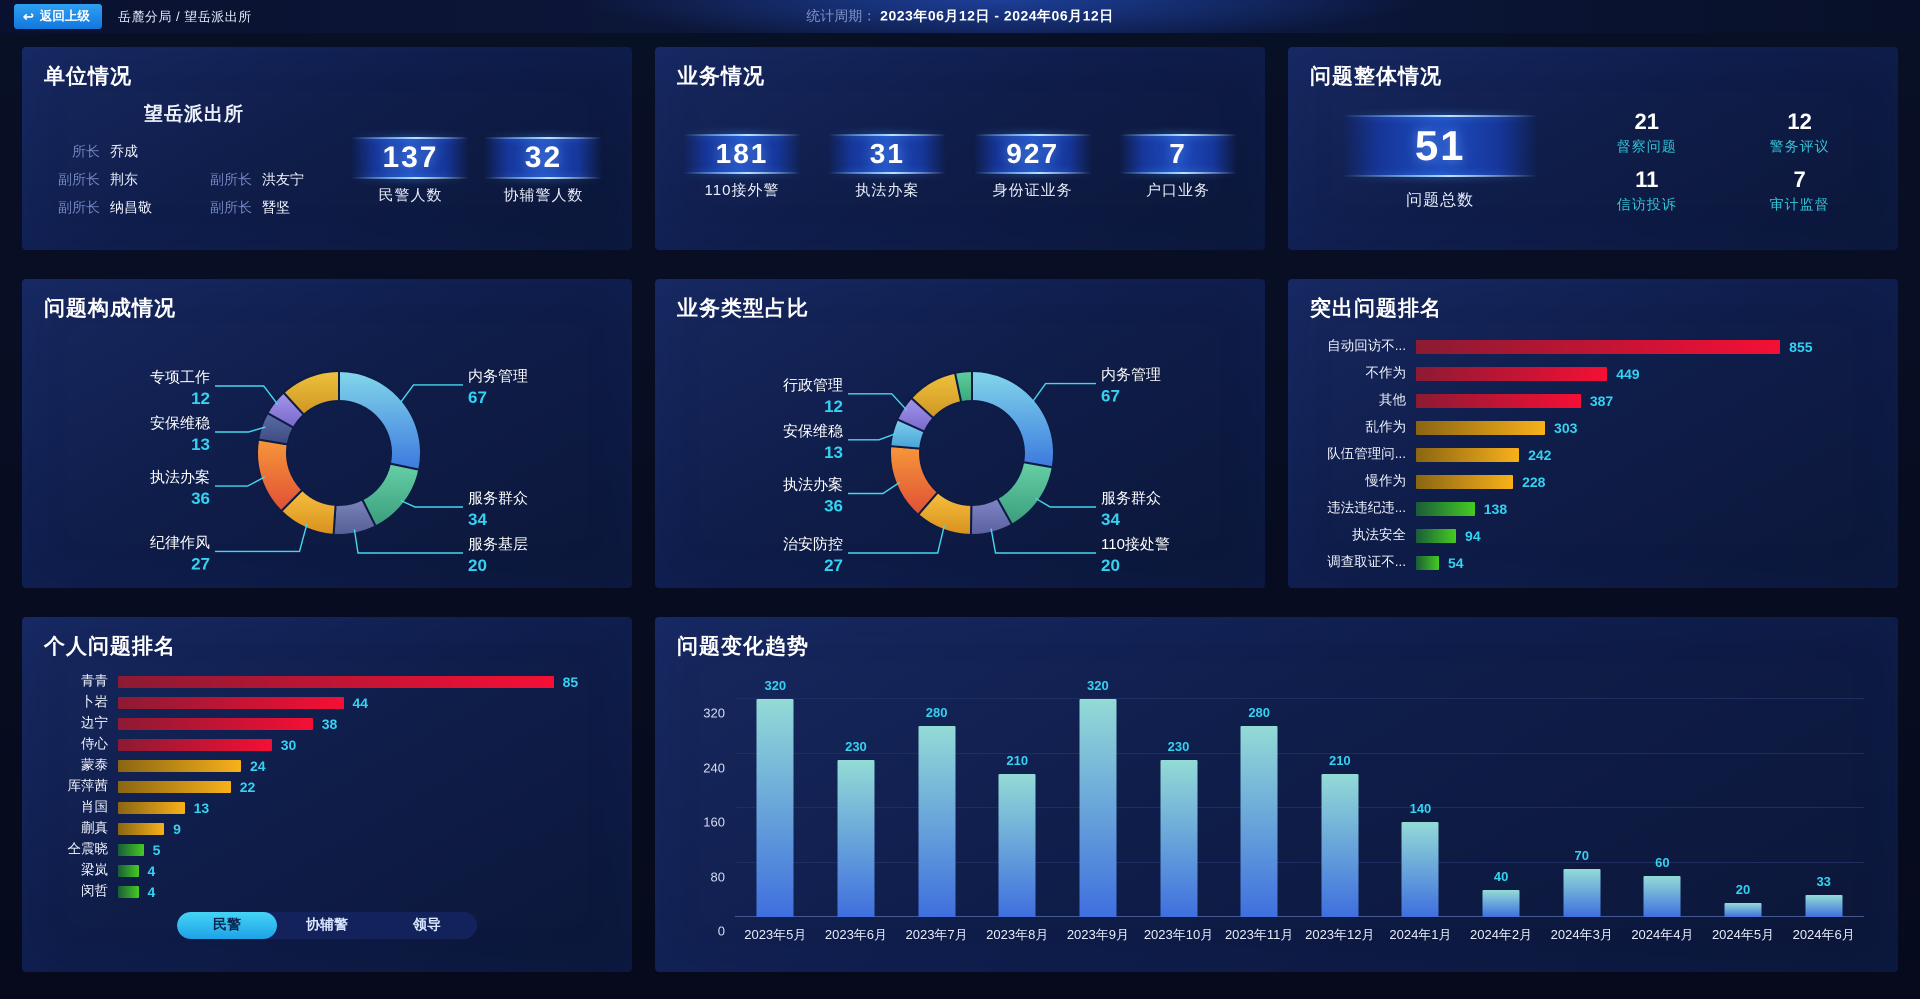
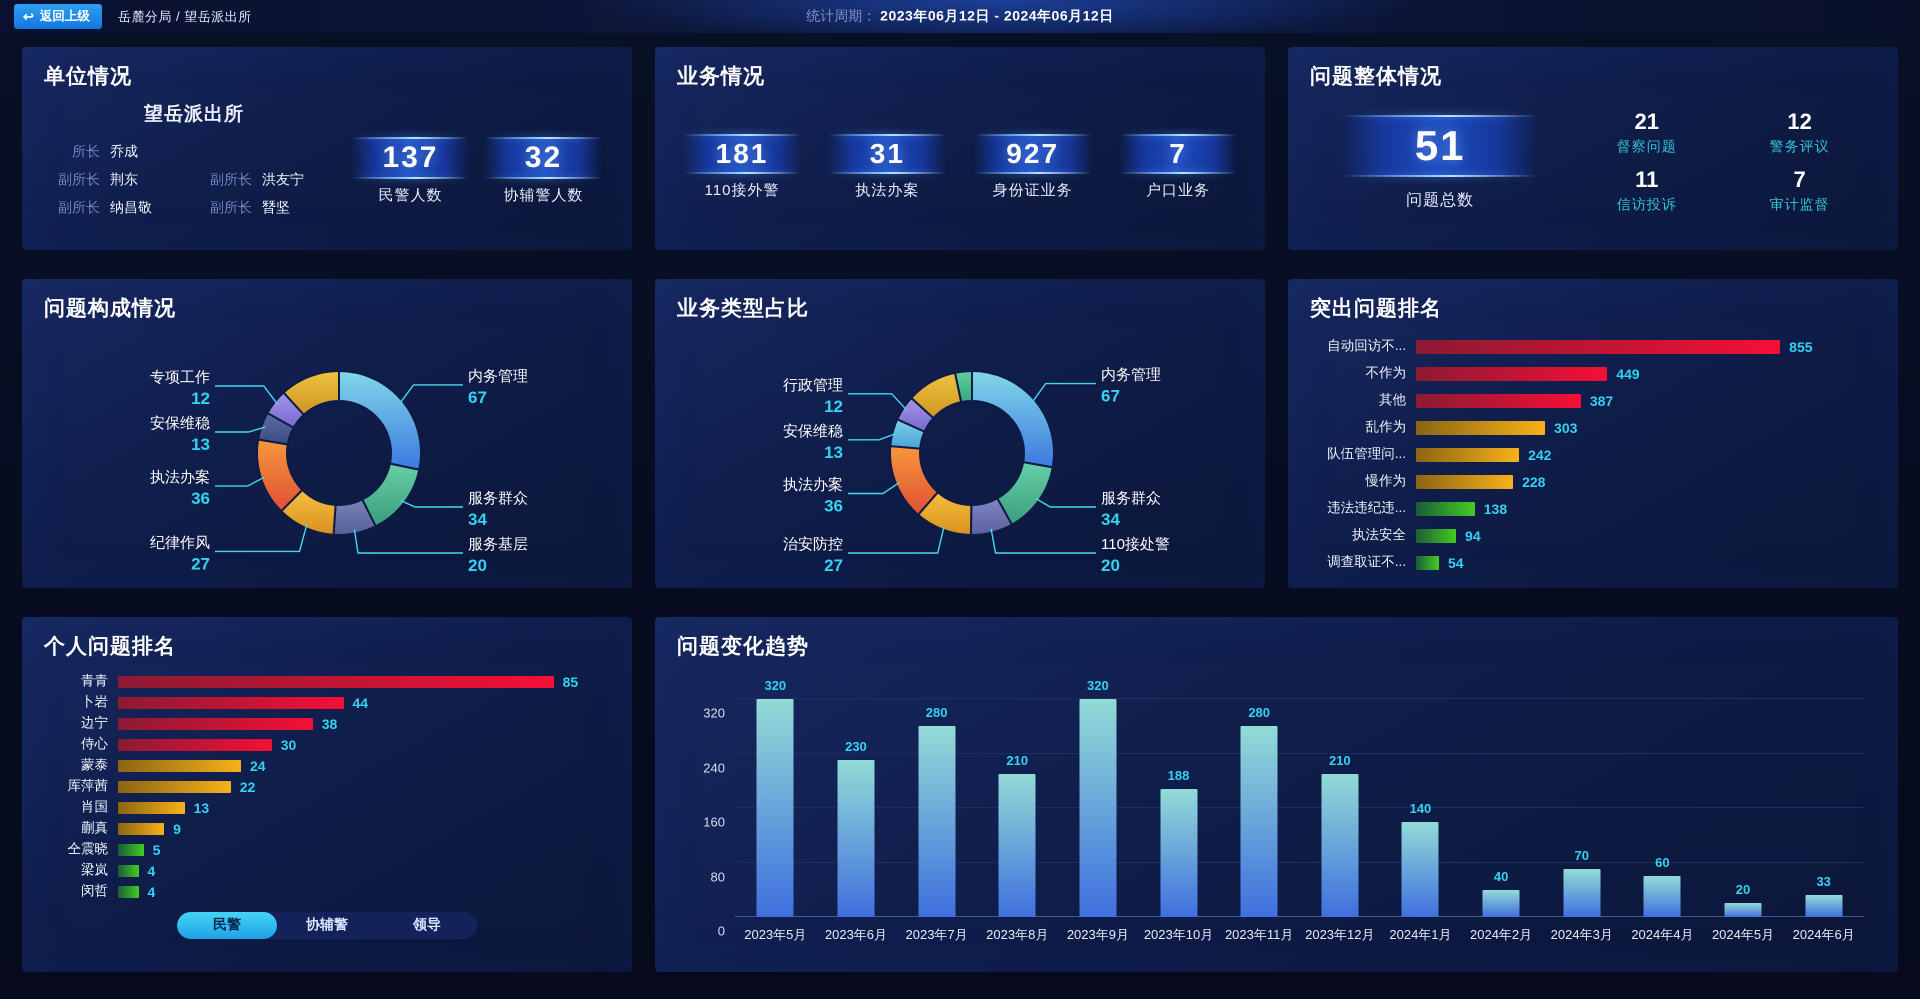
问题变化趋势/2023年10月: 230 -> 188
